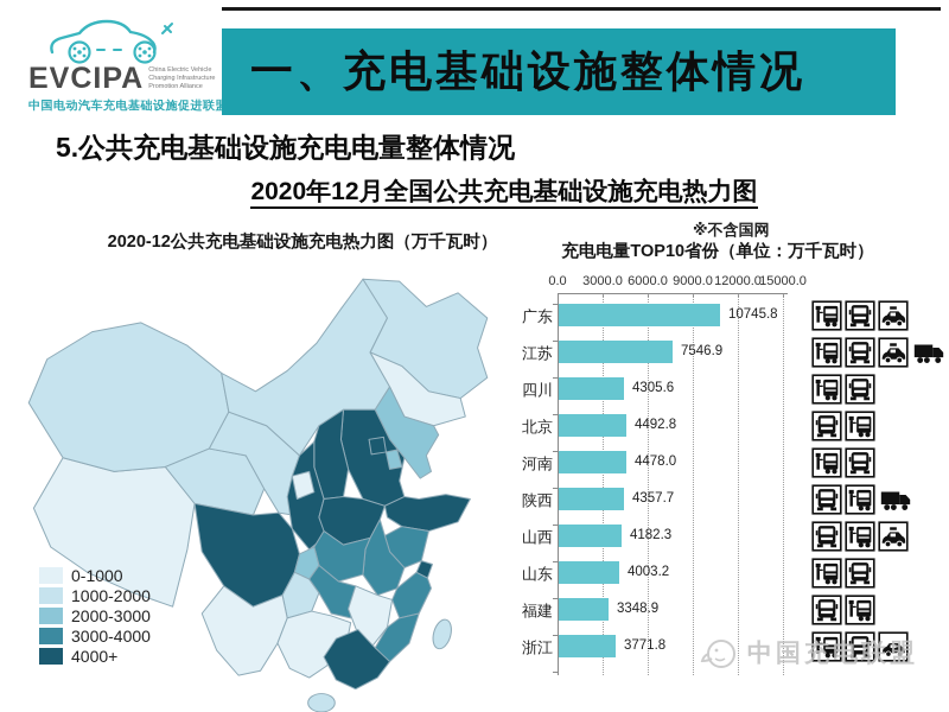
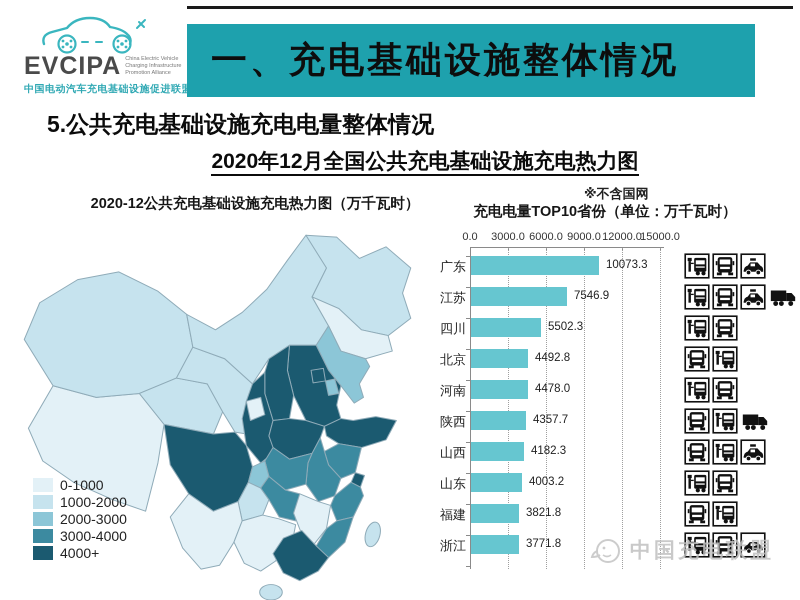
广东: 10745.8 -> 10073.3
四川: 4305.6 -> 5502.3
福建: 3348.9 -> 3821.8
